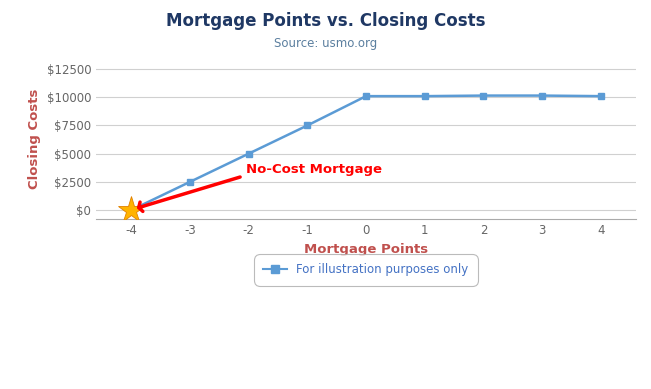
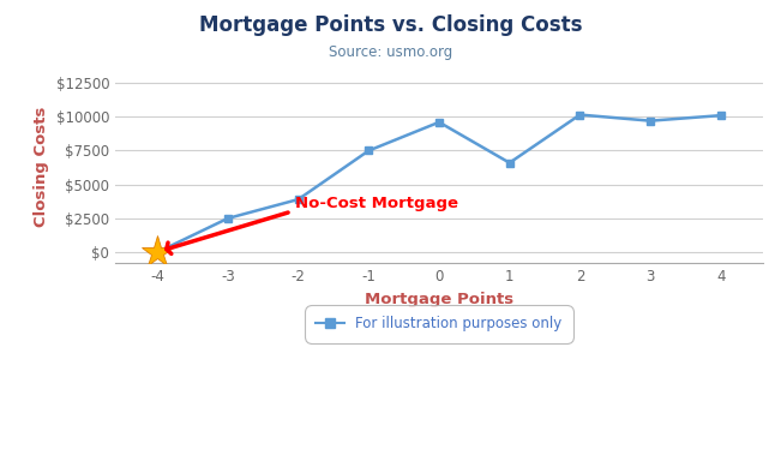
-2: $5000 -> $3900
0: $10100 -> $9600
1: $10100 -> $6600
3: $10200 -> $9700
